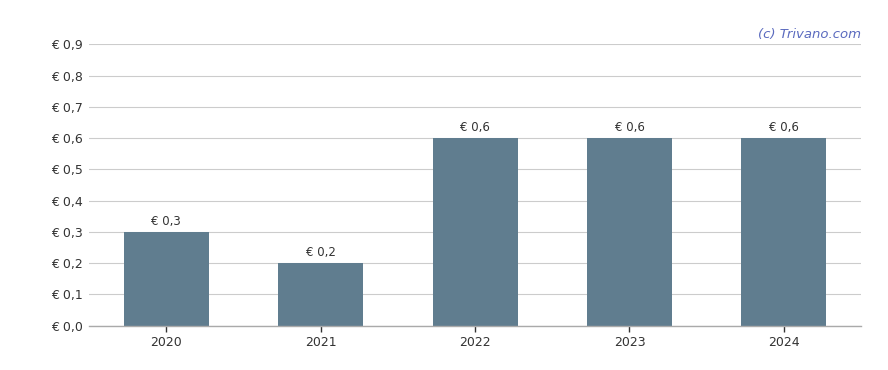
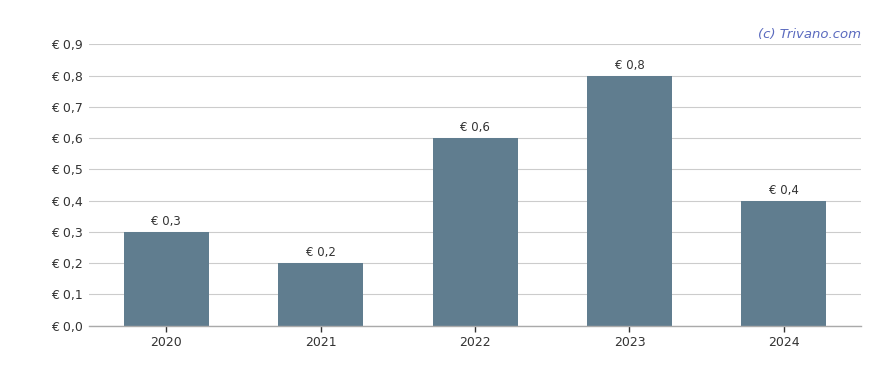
2023: 0,6 -> 0,8
2024: 0,6 -> 0,4
